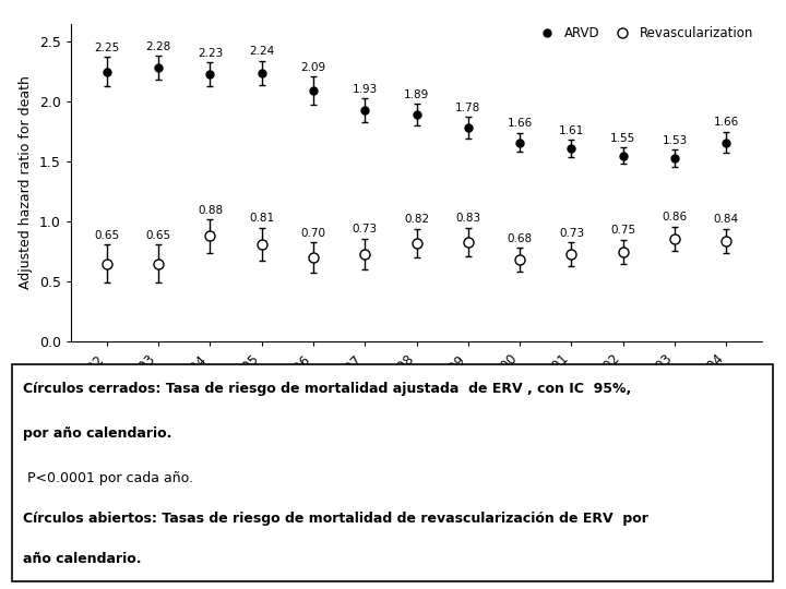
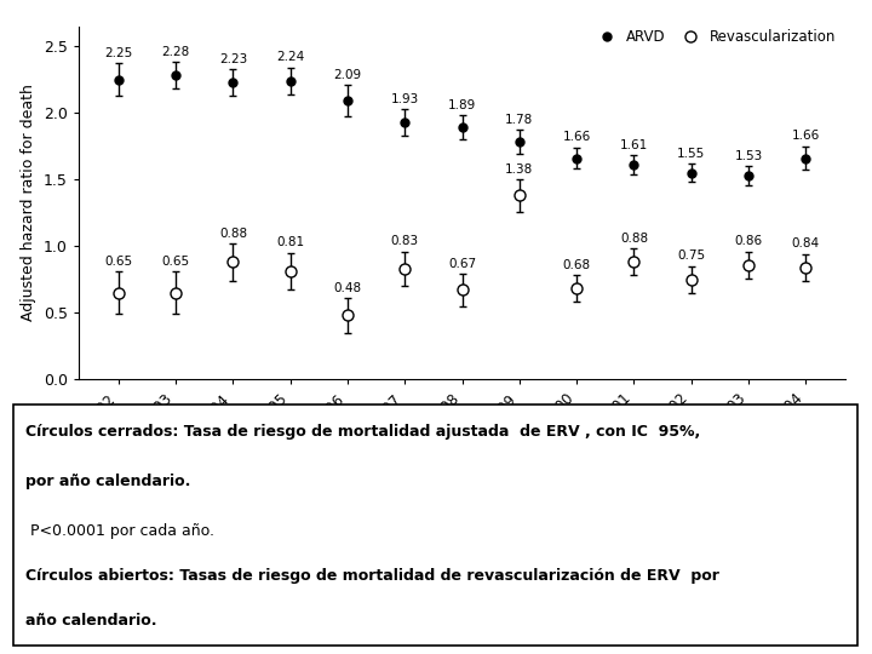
Revascularization/1996: 0.70 -> 0.48
Revascularization/1997: 0.73 -> 0.83
Revascularization/1998: 0.82 -> 0.67
Revascularization/1999: 0.83 -> 1.38
Revascularization/2001: 0.73 -> 0.88
